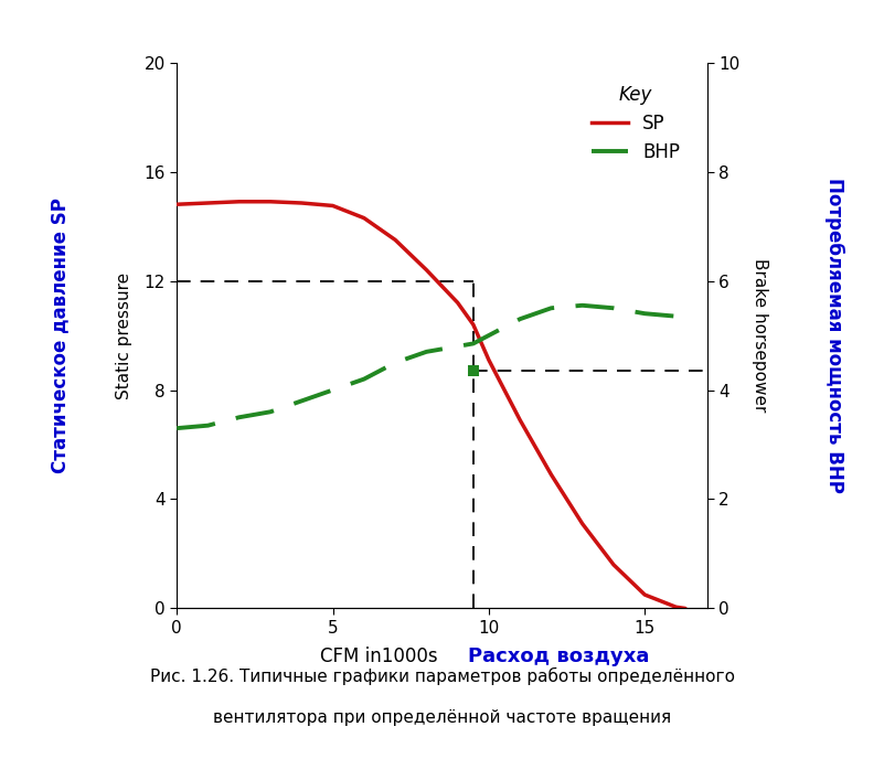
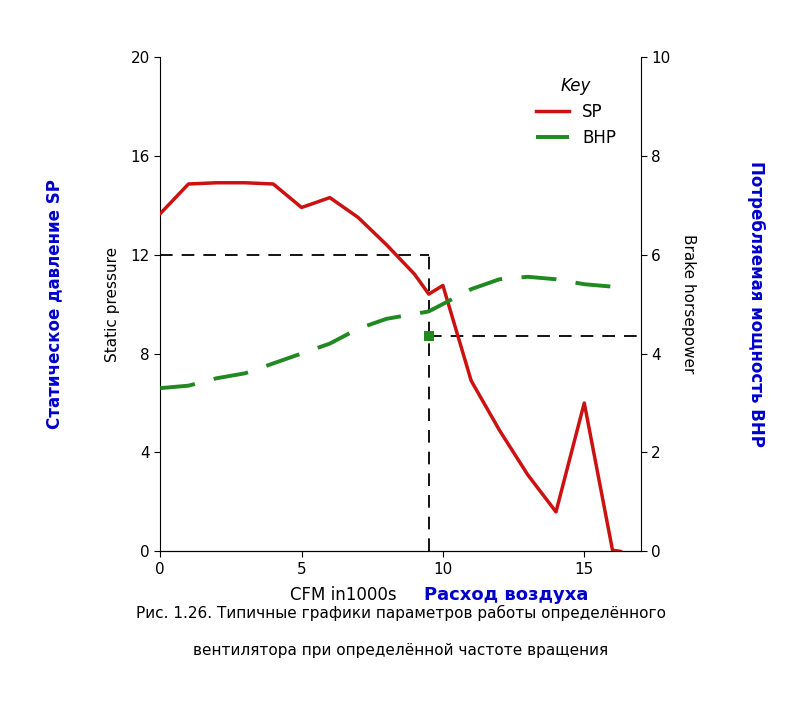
SP/0: 14.80 -> 13.65
SP/5: 14.75 -> 13.90
SP/10: 9.10 -> 10.75
SP/15: 0.50 -> 6.00
